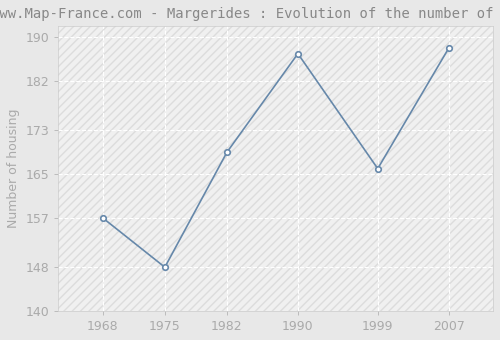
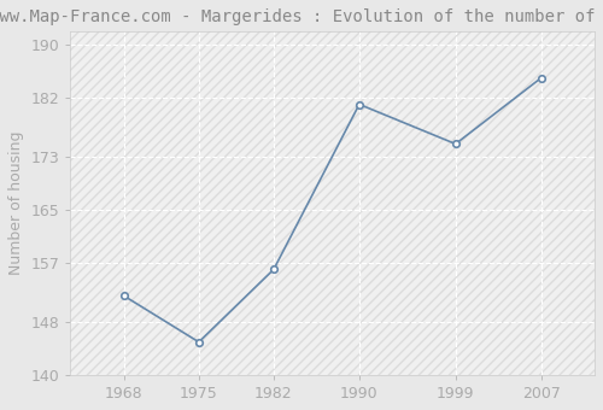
1968: 157 -> 152
1975: 148 -> 145
1982: 169 -> 156
1990: 187 -> 181
1999: 166 -> 175
2007: 188 -> 185
